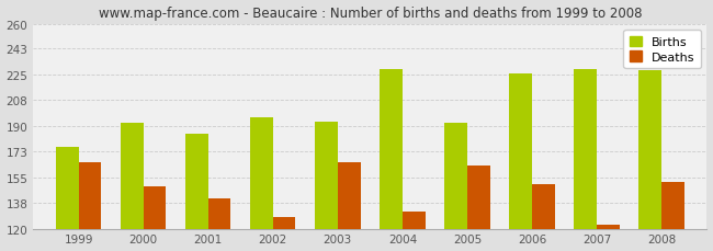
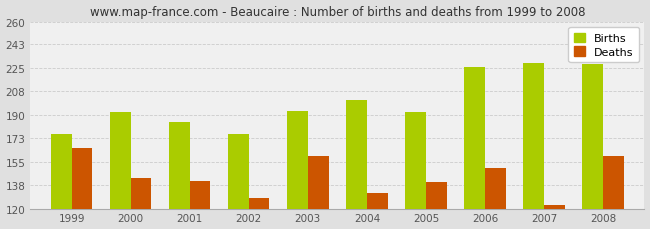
Deaths/2000: 149 -> 143
Births/2002: 196 -> 176
Deaths/2003: 165 -> 159
Births/2004: 229 -> 201
Deaths/2005: 163 -> 140
Deaths/2008: 152 -> 159
